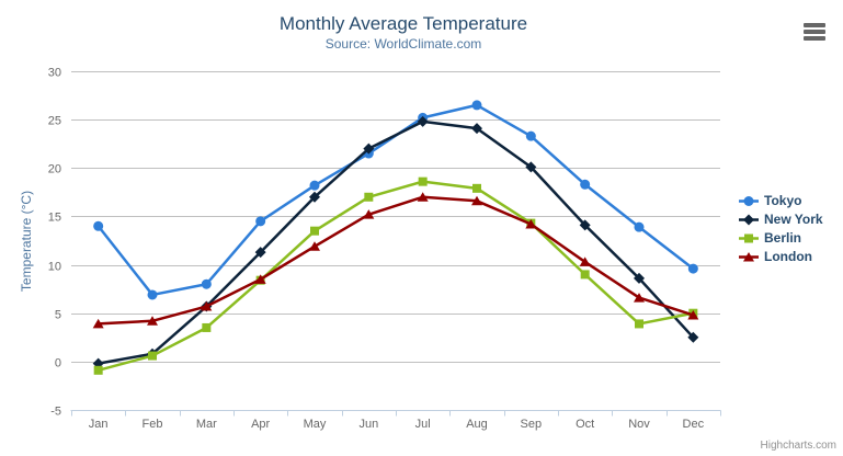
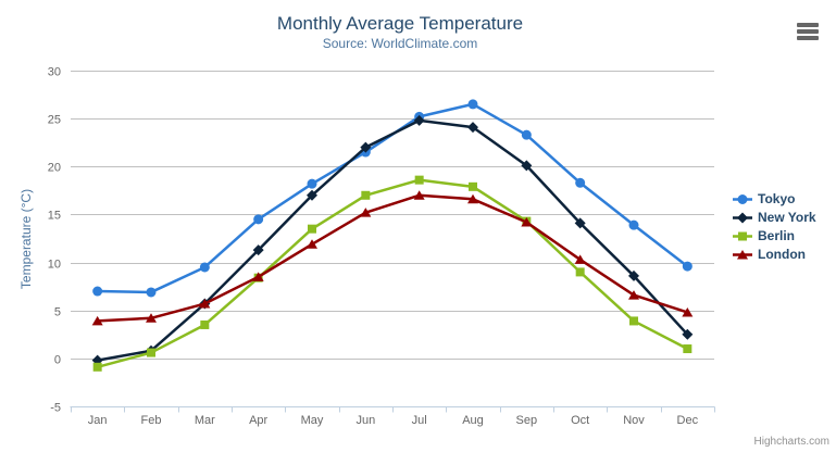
Tokyo/Jan: 14 -> 7
Tokyo/Mar: 8 -> 10
Berlin/Dec: 5 -> 1
